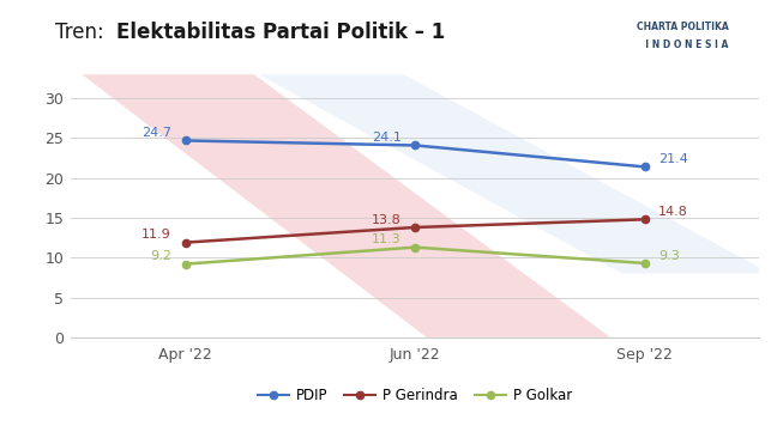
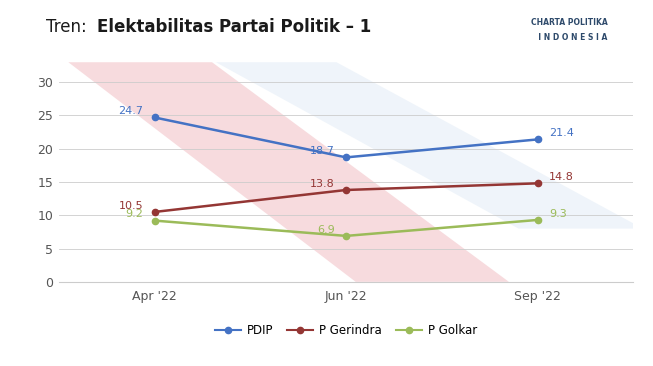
P Gerindra/Apr '22: 11.9 -> 10.5
PDIP/Jun '22: 24.1 -> 18.7
P Golkar/Jun '22: 11.3 -> 6.9
